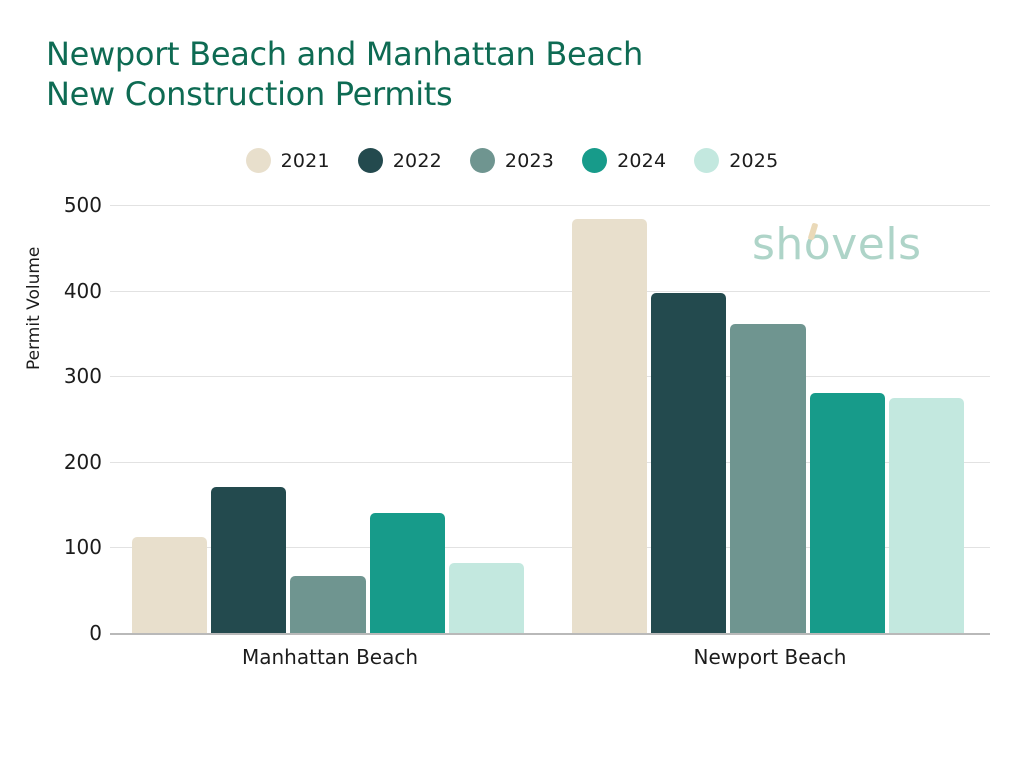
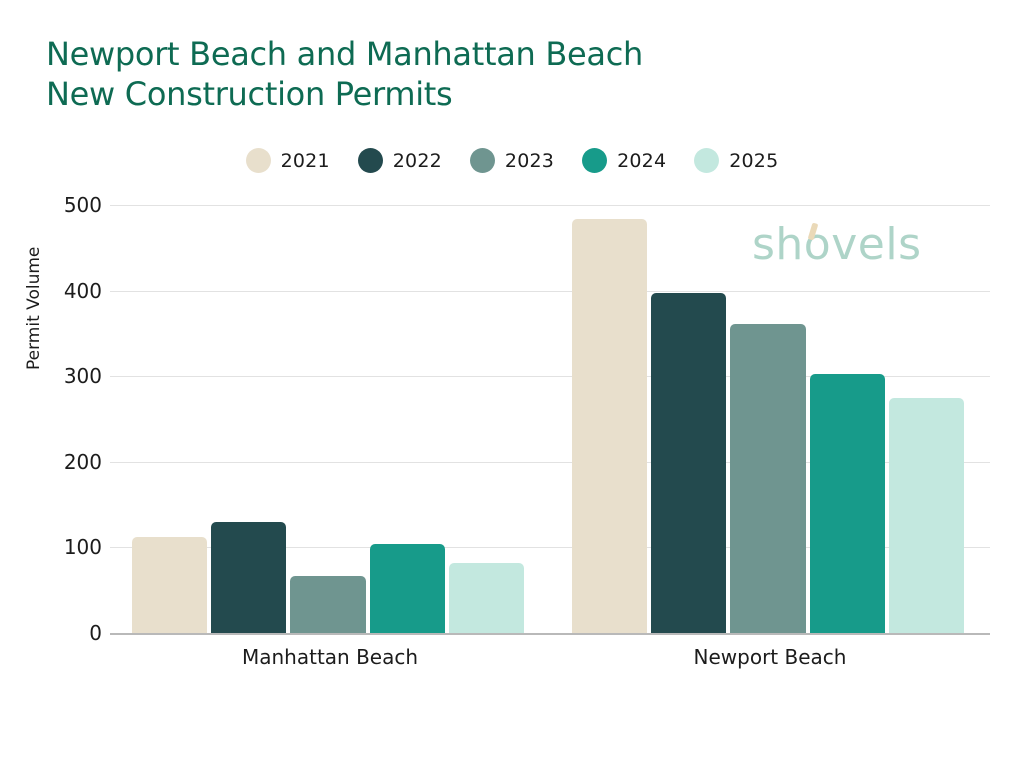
2022/Manhattan Beach: 170 -> 130
2024/Manhattan Beach: 140 -> 100
2024/Newport Beach: 280 -> 300
